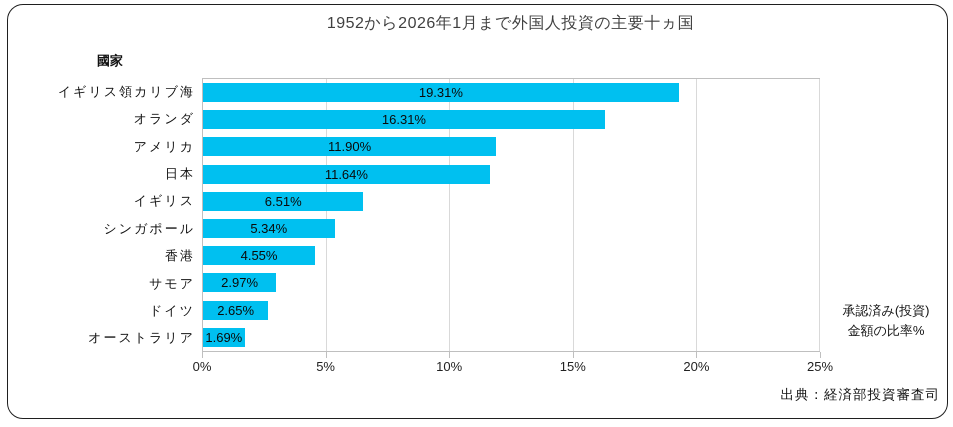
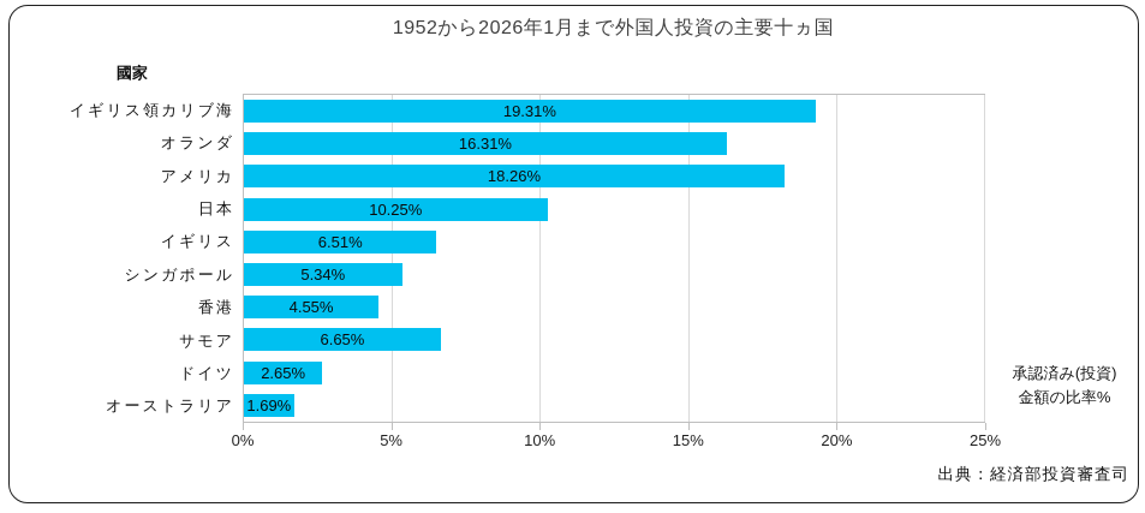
アメリカ: 11.90% -> 18.26%
日本: 11.64% -> 10.25%
サモア: 2.97% -> 6.65%
